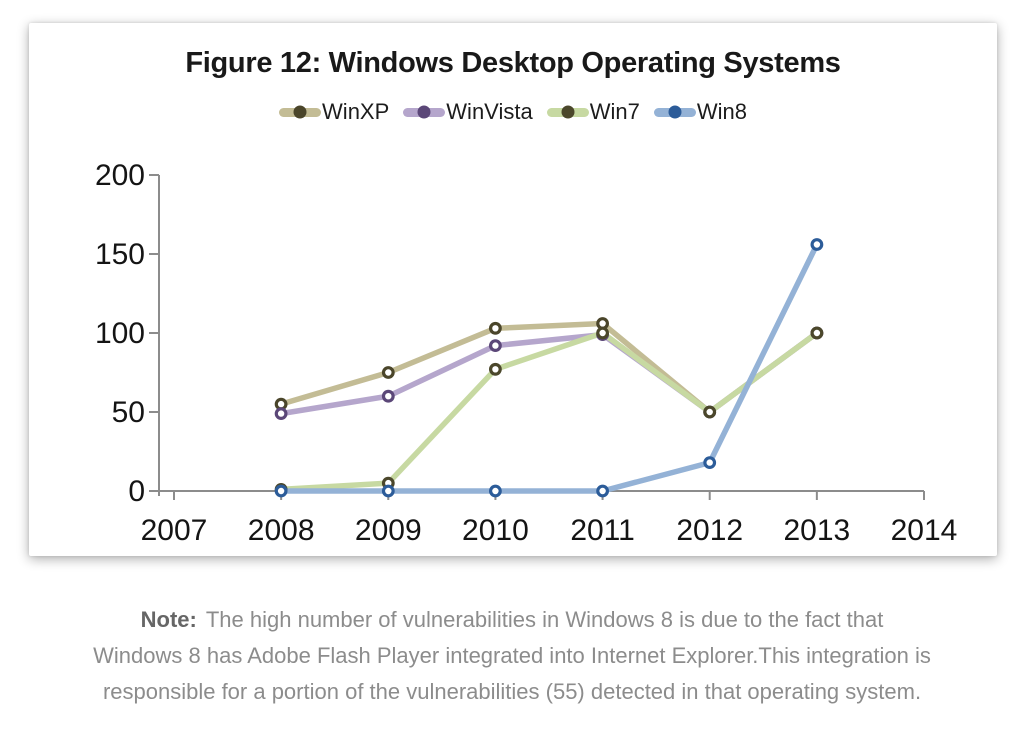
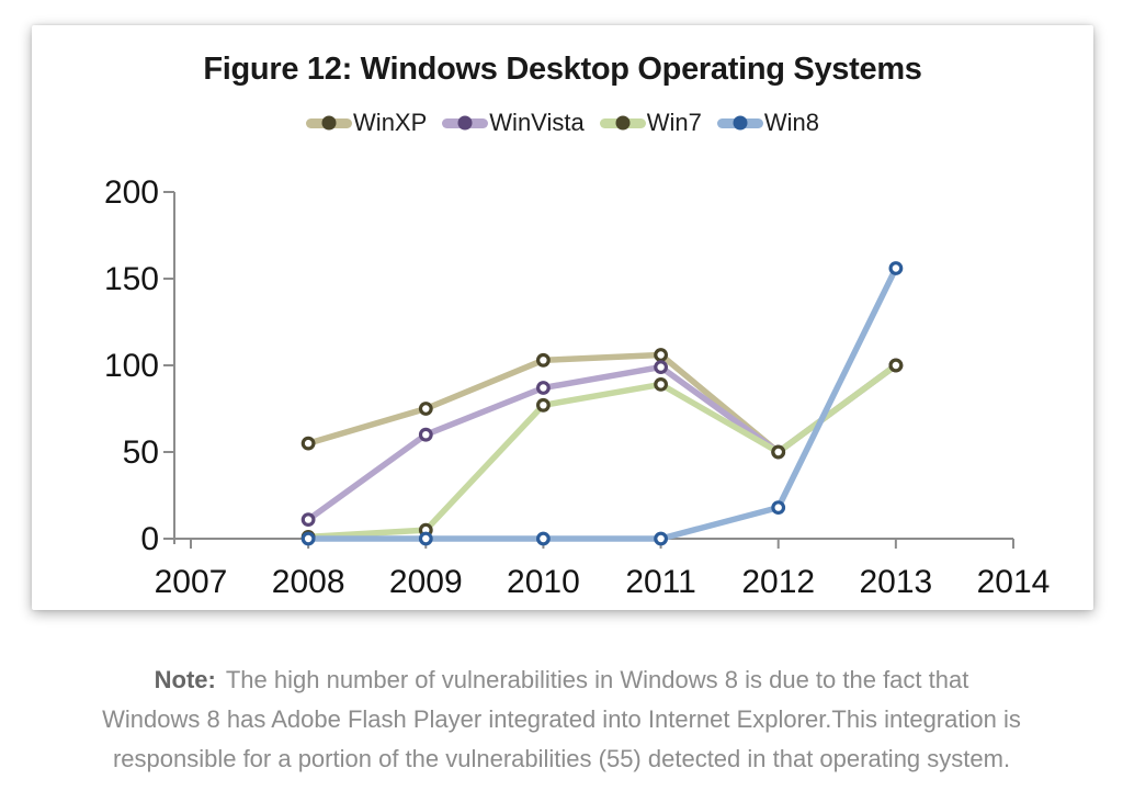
WinVista/2008: 49 -> 11
WinVista/2010: 92 -> 87
Win7/2011: 100 -> 89
